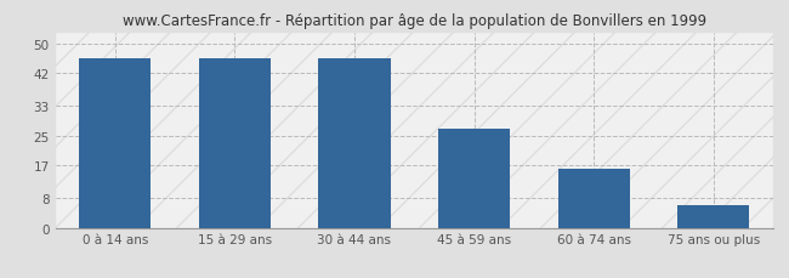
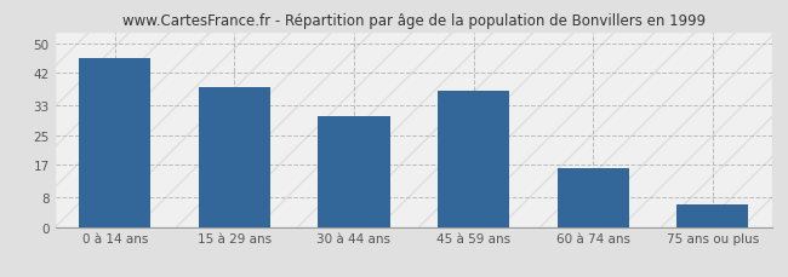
15 à 29 ans: 46 -> 38
30 à 44 ans: 46 -> 30
45 à 59 ans: 27 -> 37
